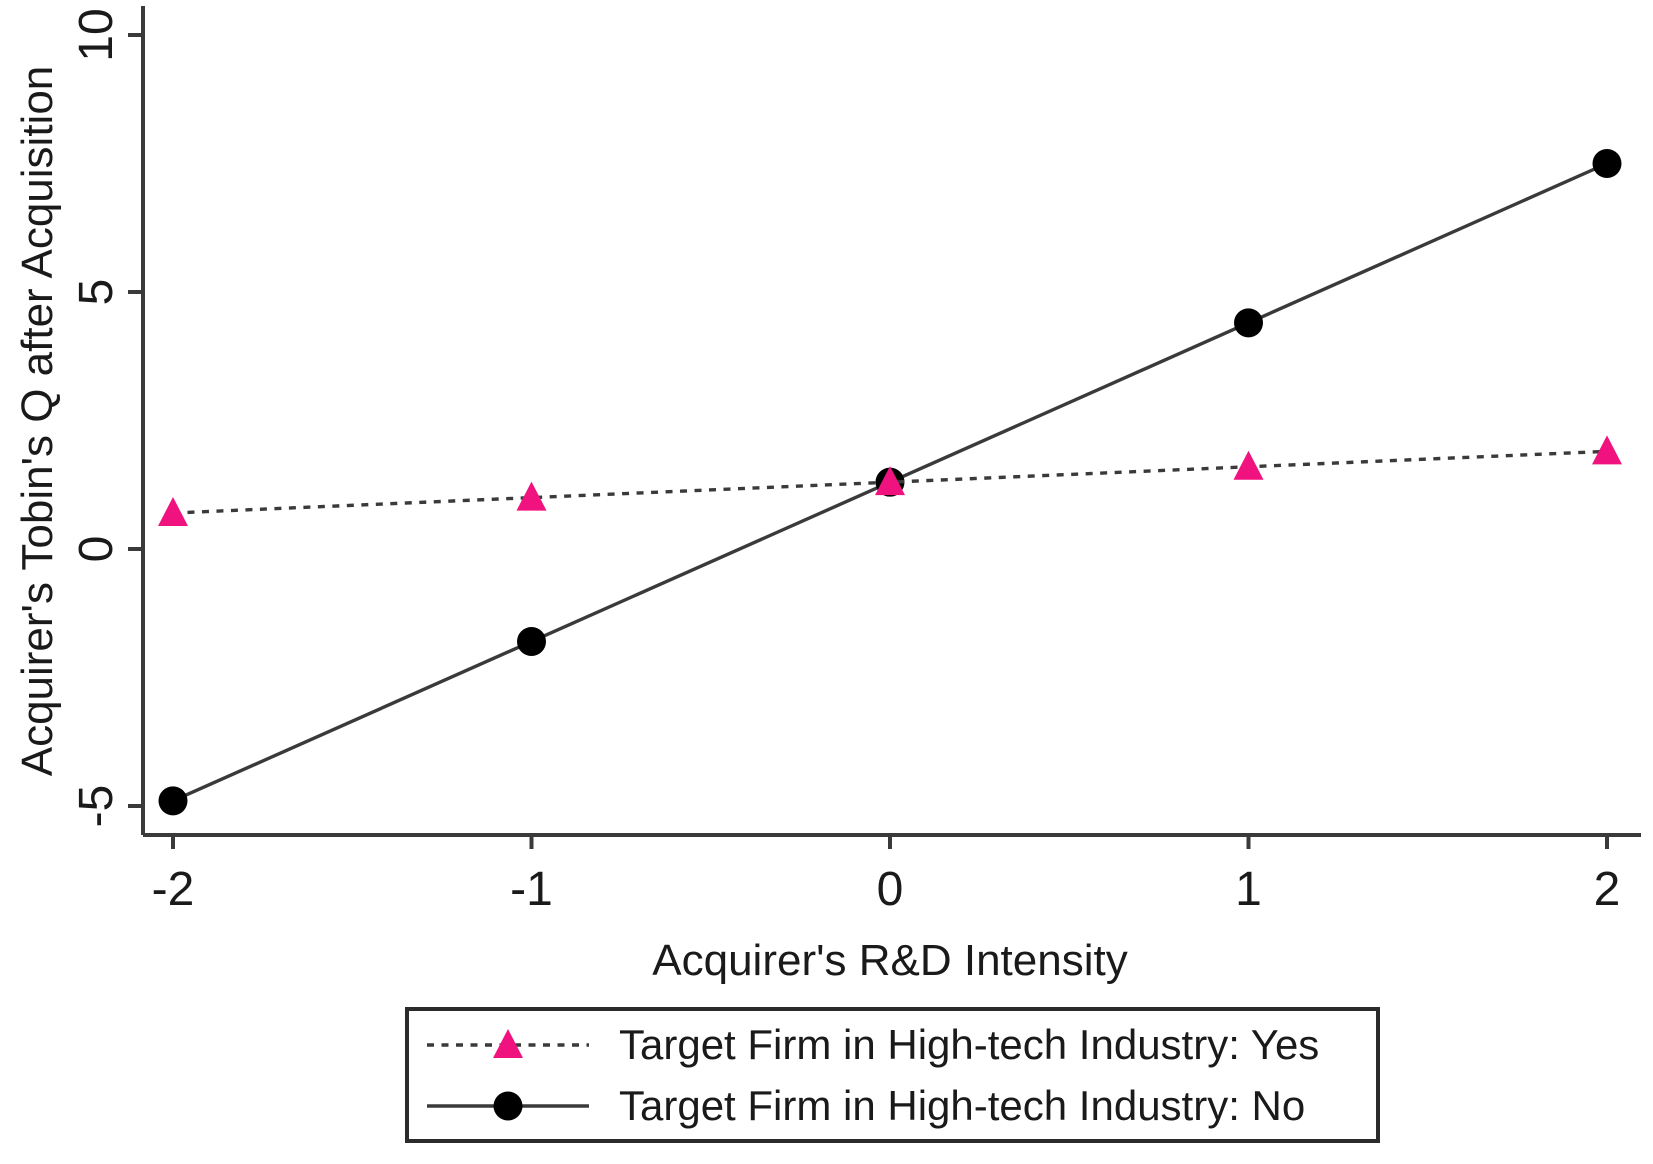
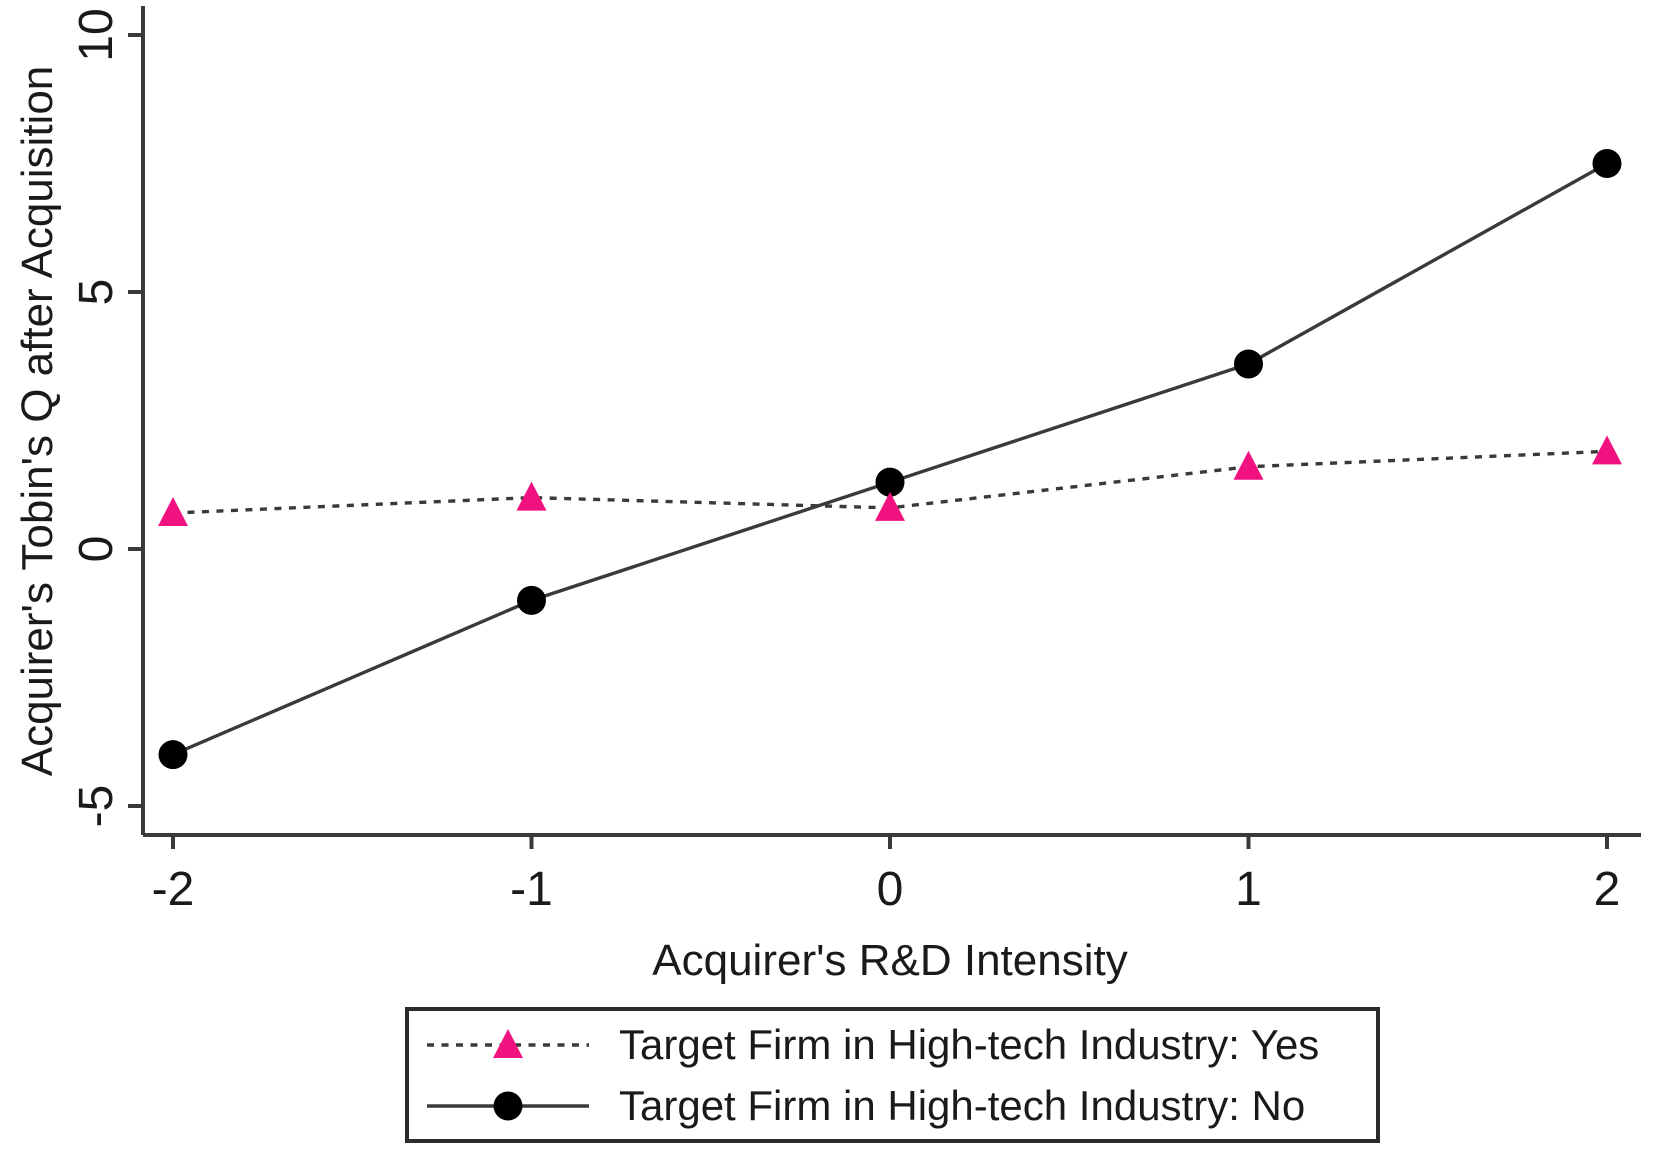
Target Firm in High-tech Industry: No/-2: -4.9 -> -4.0
Target Firm in High-tech Industry: No/-1: -1.8 -> -1.0
Target Firm in High-tech Industry: Yes/0: 1.3 -> 0.8
Target Firm in High-tech Industry: No/1: 4.4 -> 3.6
